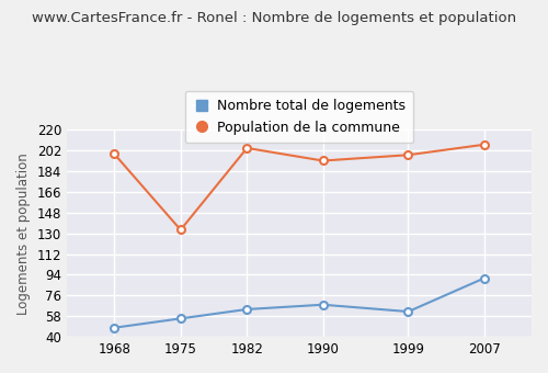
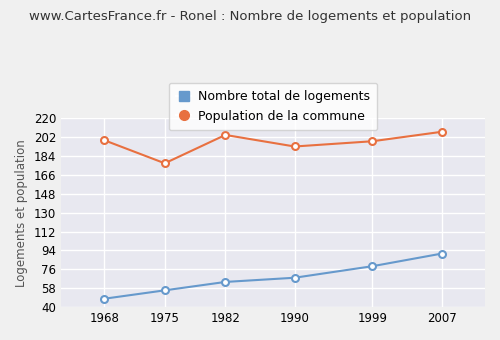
Population de la commune/1975: 133 -> 177
Nombre total de logements/1999: 62 -> 79
